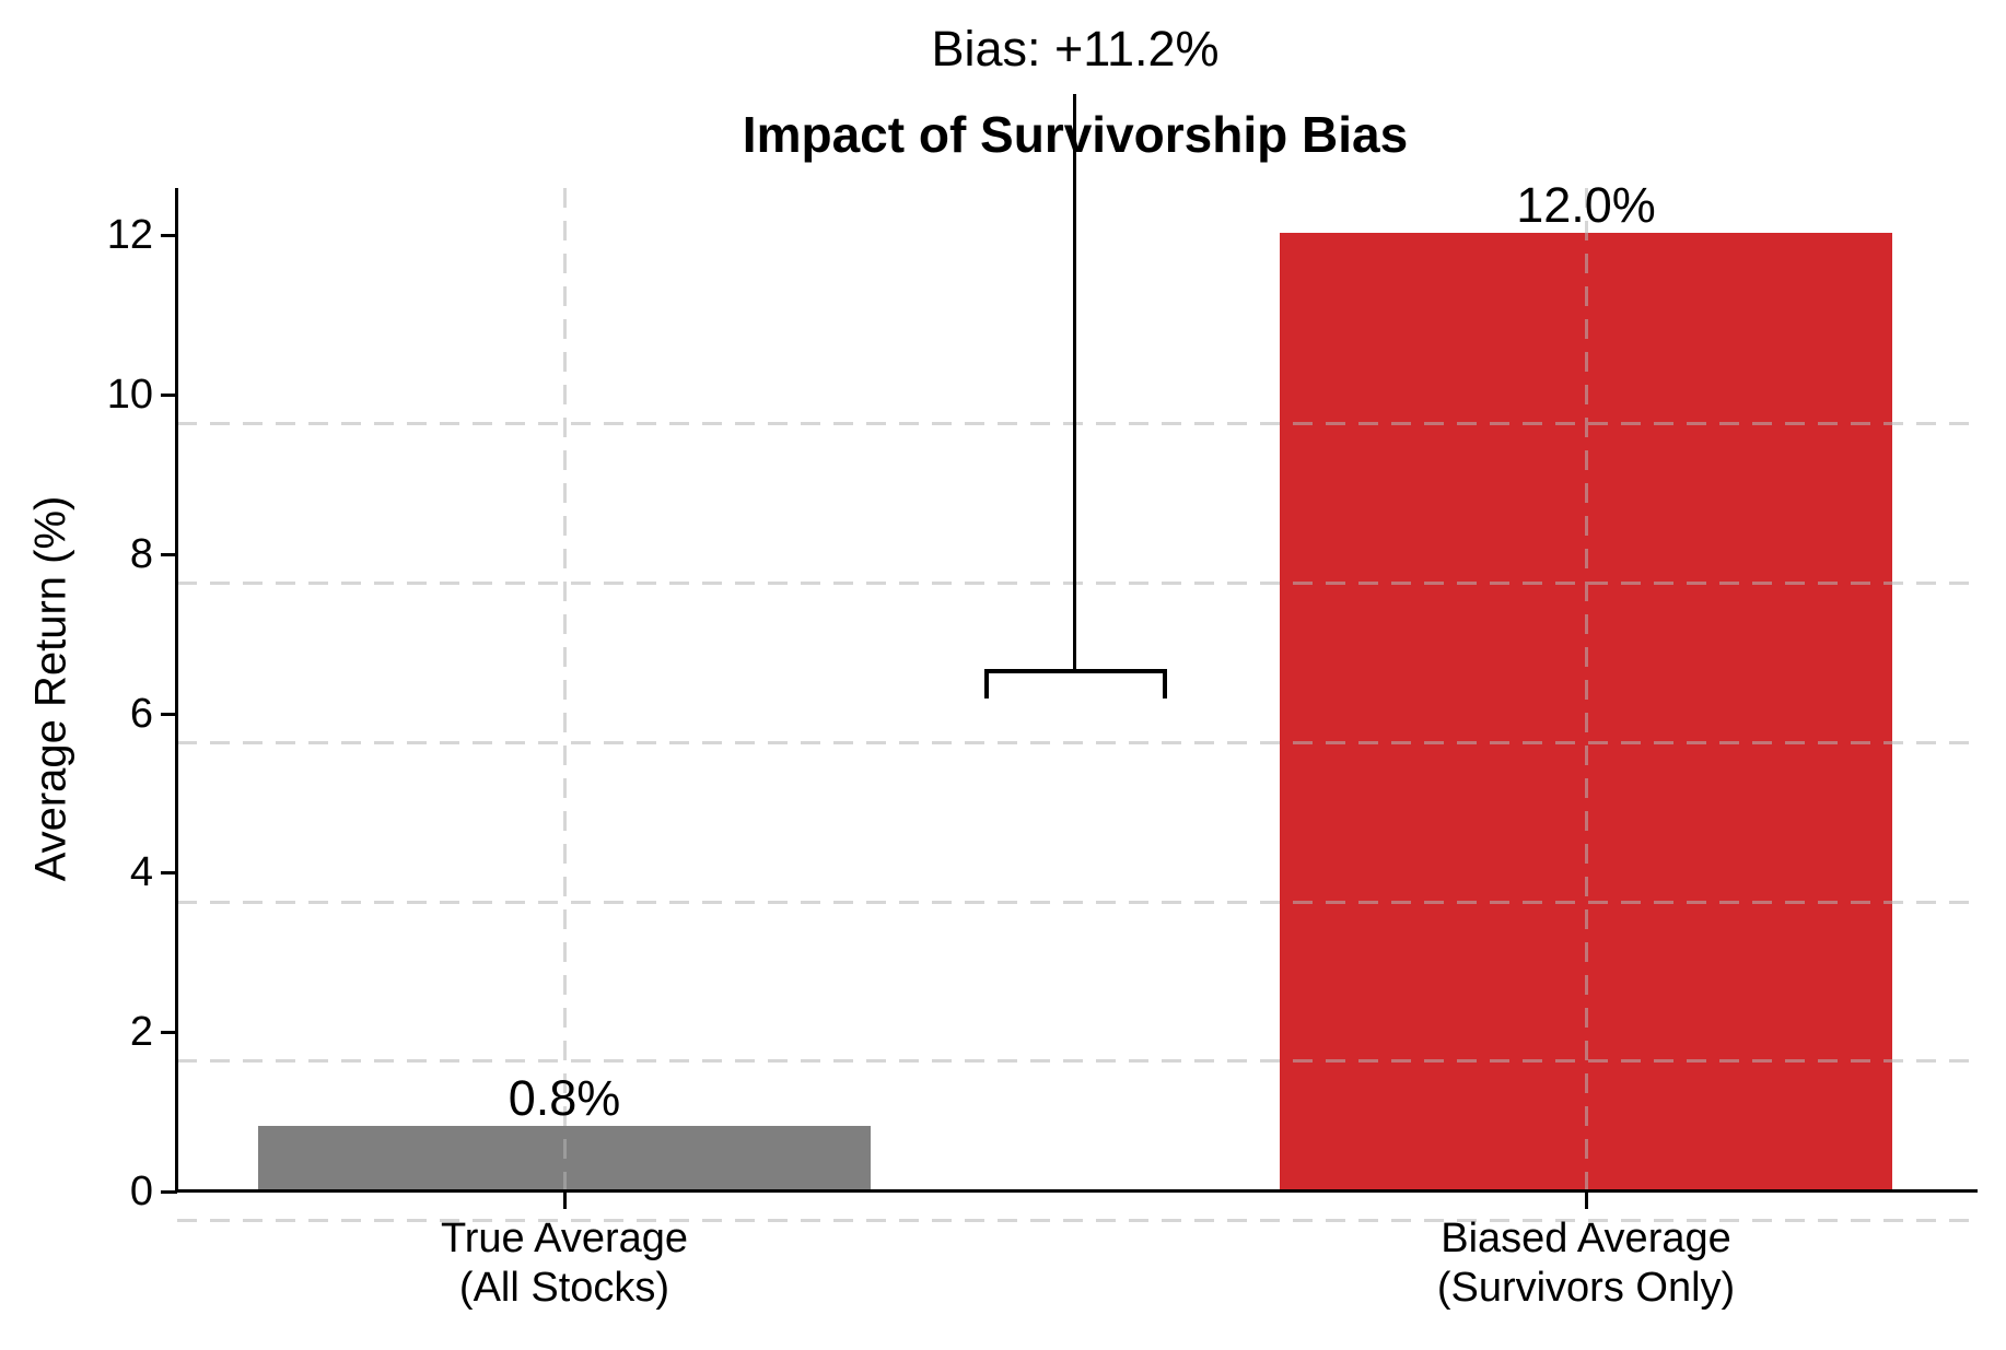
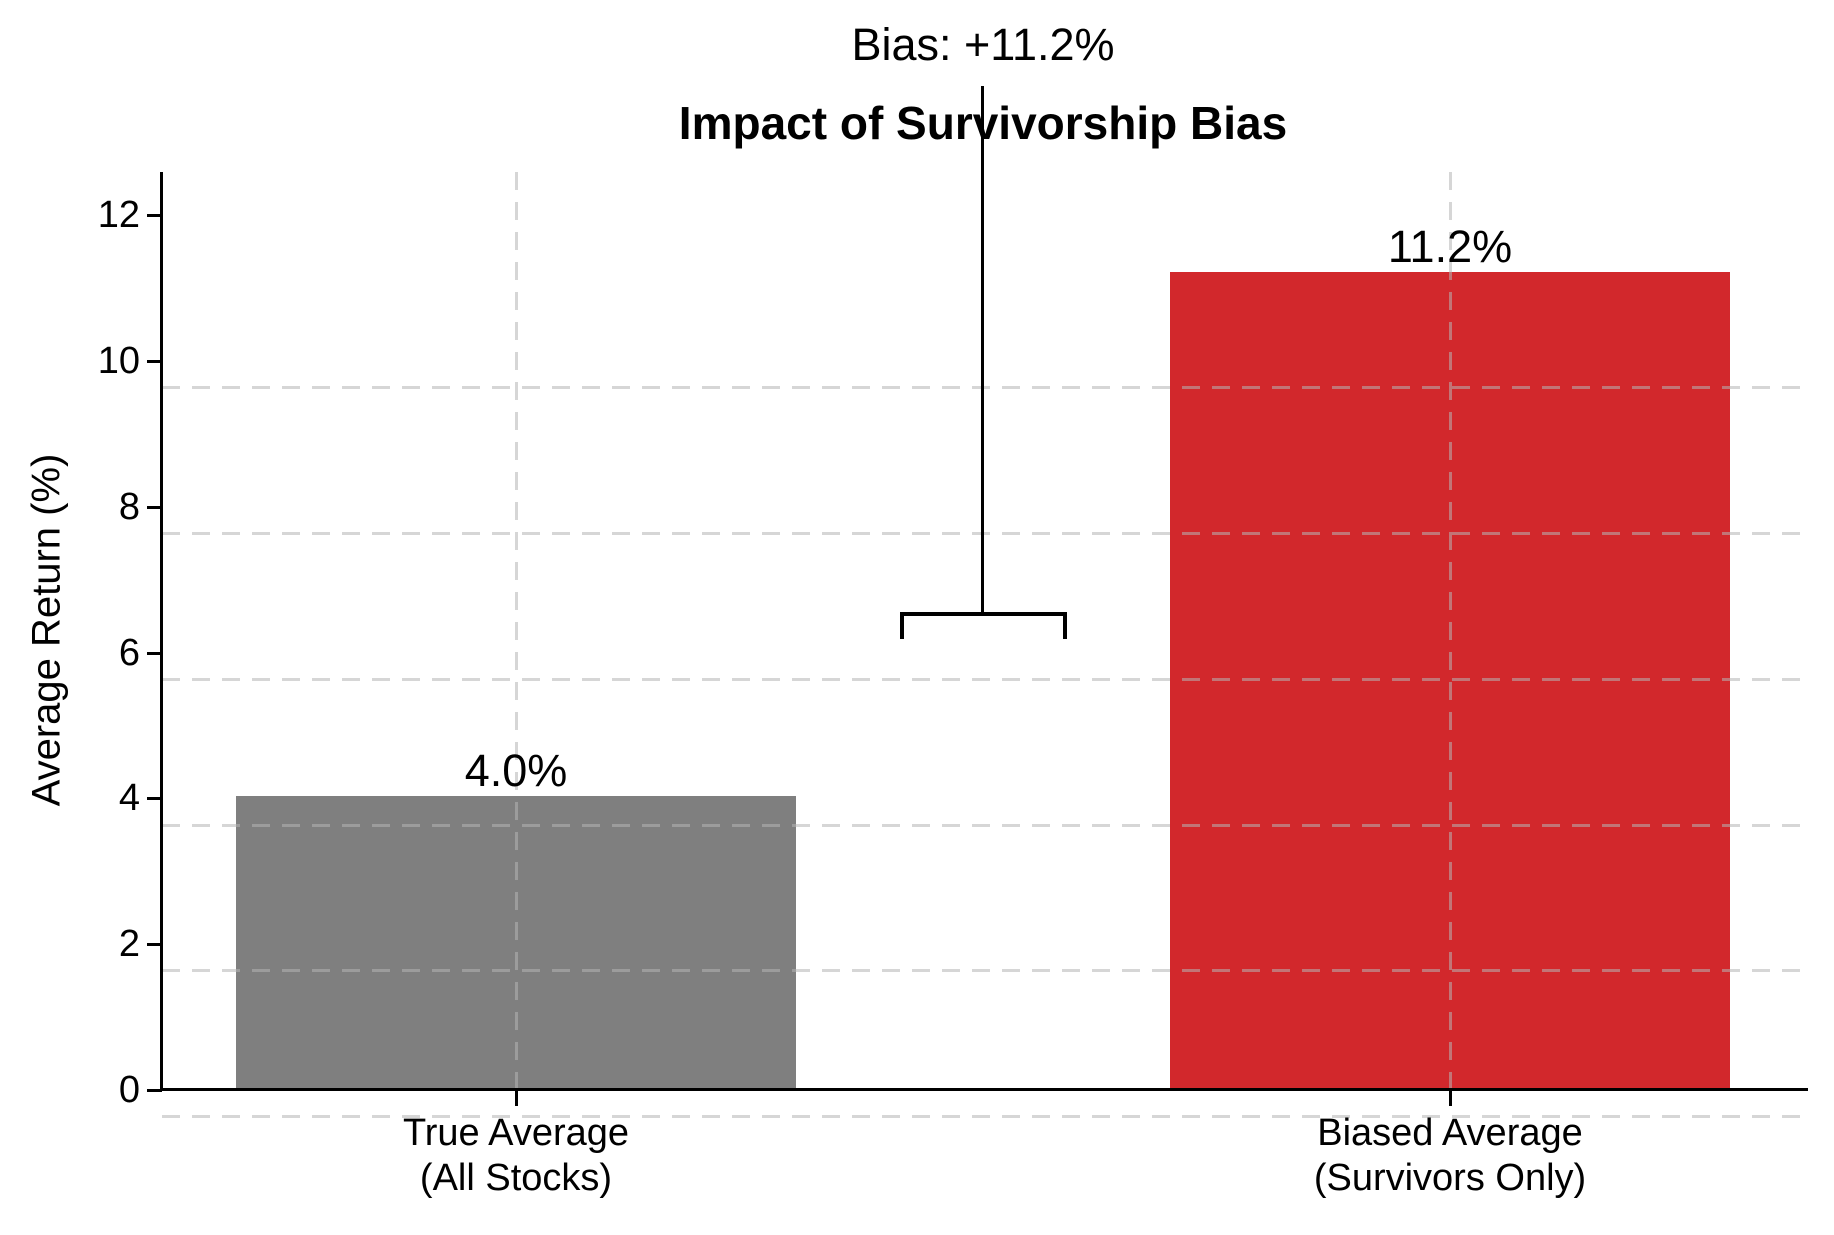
True Average (All Stocks): 0.8% -> 4.0%
Biased Average (Survivors Only): 12.0% -> 11.2%
